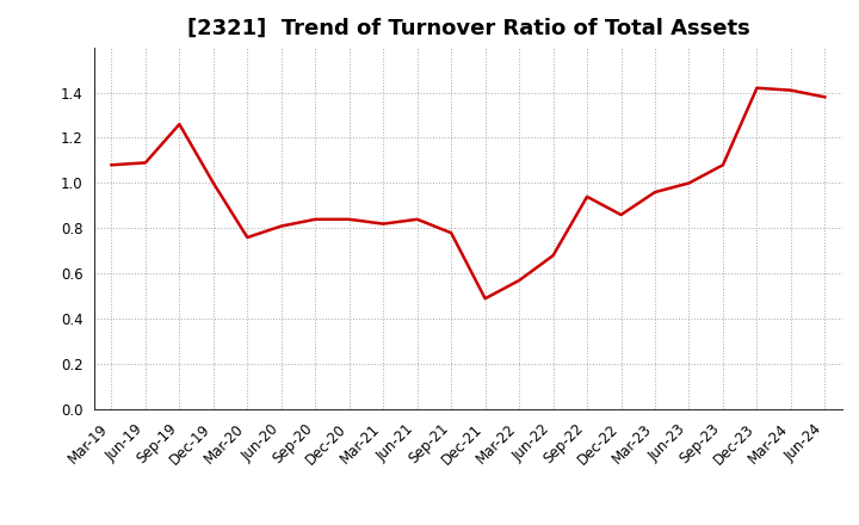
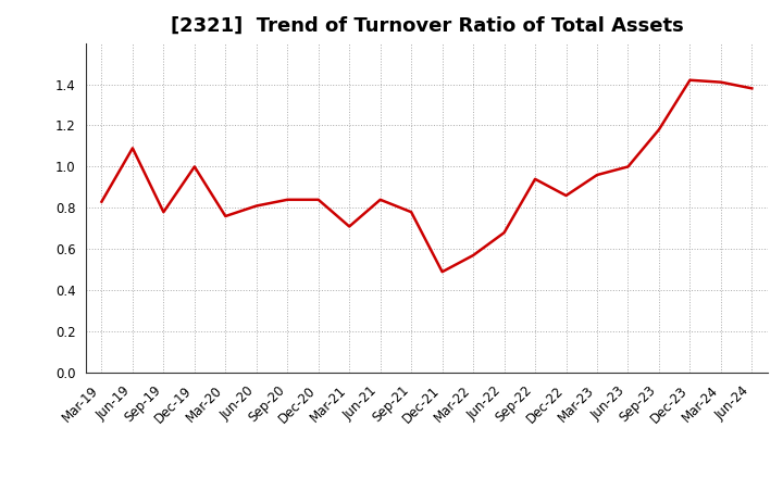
Mar-19: 1.08 -> 0.83
Sep-19: 1.26 -> 0.78
Mar-21: 0.82 -> 0.71
Sep-23: 1.08 -> 1.18
